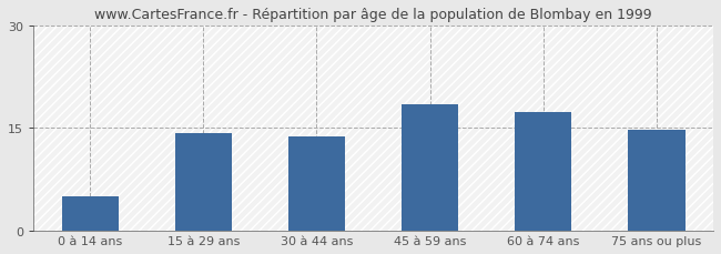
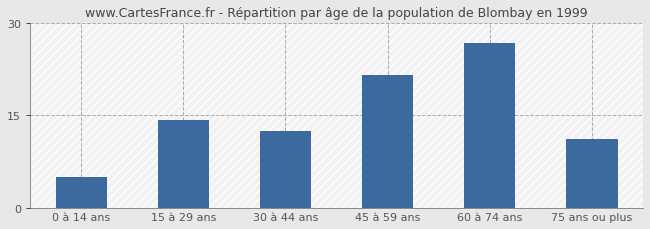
30 à 44 ans: 13.7 -> 12.4
45 à 59 ans: 18.5 -> 21.6
60 à 74 ans: 17.3 -> 26.8
75 ans ou plus: 14.7 -> 11.2
